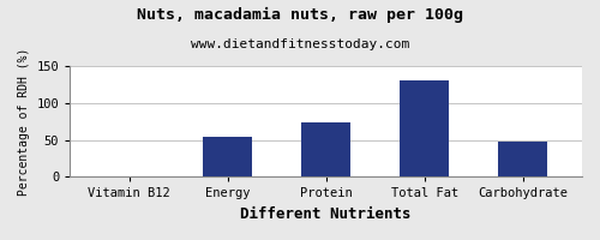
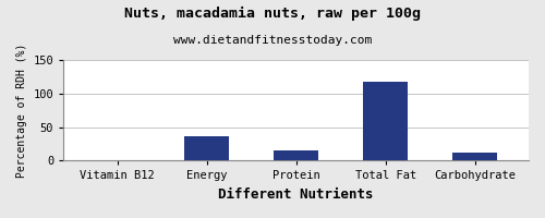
Energy: 54 -> 36
Protein: 74 -> 15
Total Fat: 130 -> 118
Carbohydrate: 48 -> 12
